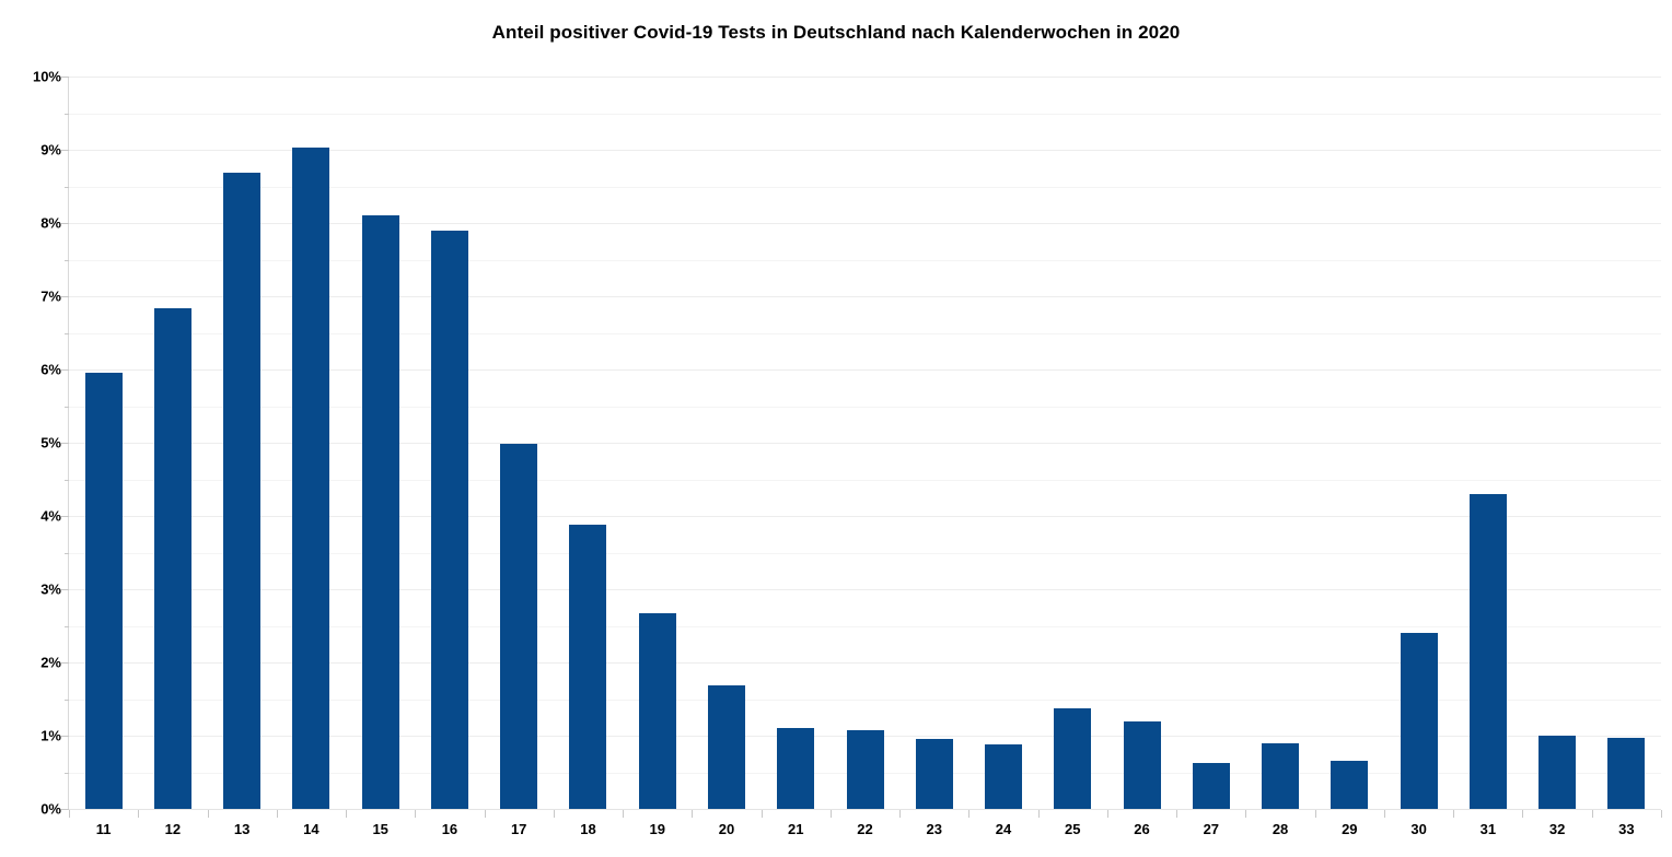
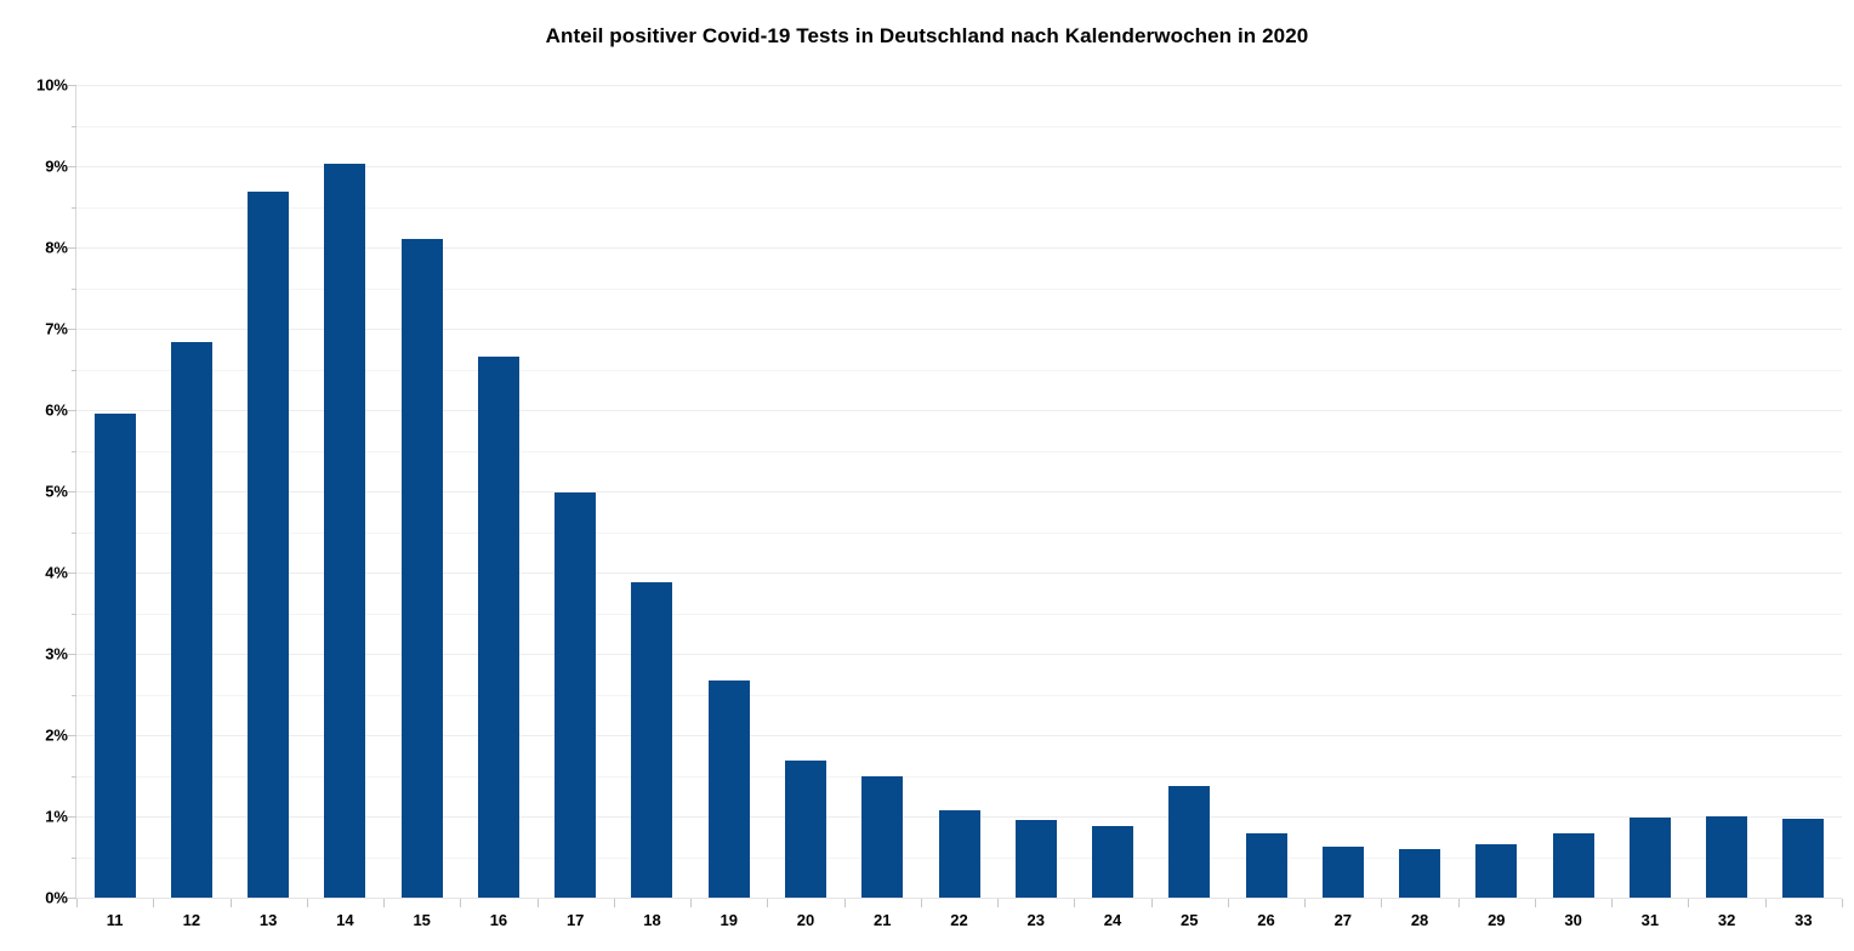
16: 7.9% -> 6.7%
21: 1.1% -> 1.5%
26: 1.2% -> 0.8%
28: 0.9% -> 0.6%
30: 2.4% -> 0.8%
31: 4.3% -> 1.0%
